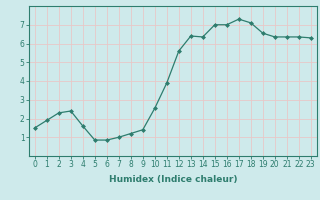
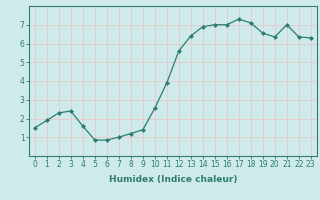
14: 6.3 -> 6.9
21: 6.3 -> 7.0
